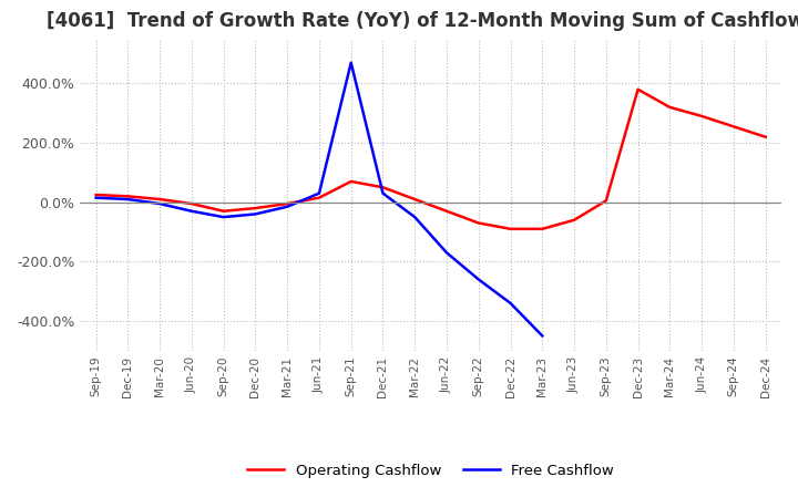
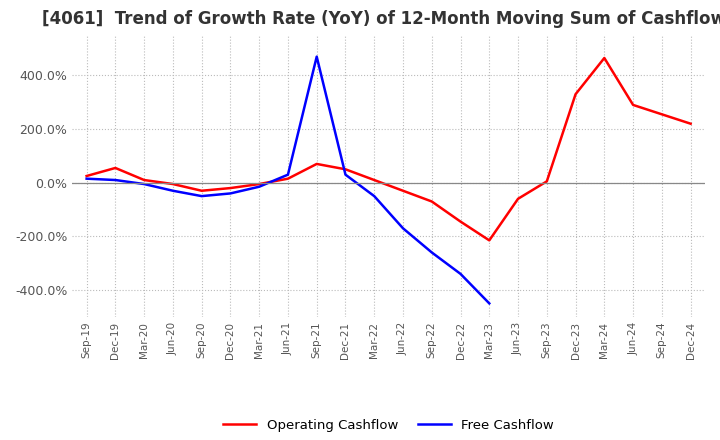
Operating Cashflow/Dec-19: 20% -> 55%
Operating Cashflow/Dec-22: -90% -> -145%
Operating Cashflow/Mar-23: -90% -> -215%
Operating Cashflow/Dec-23: 380% -> 330%
Operating Cashflow/Mar-24: 320% -> 465%
